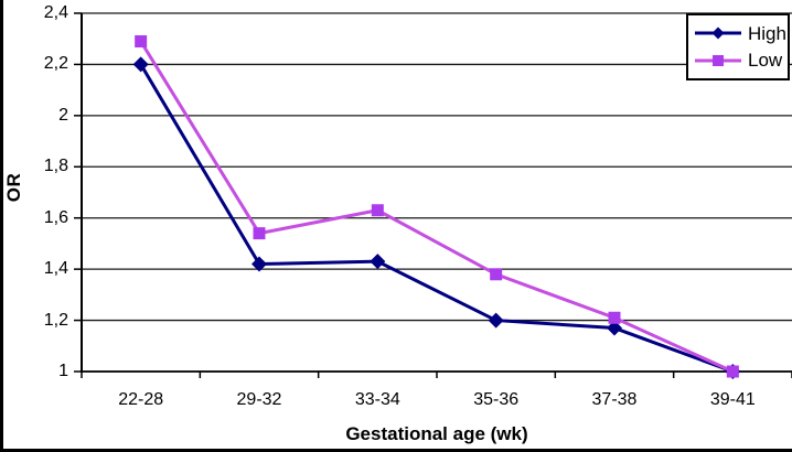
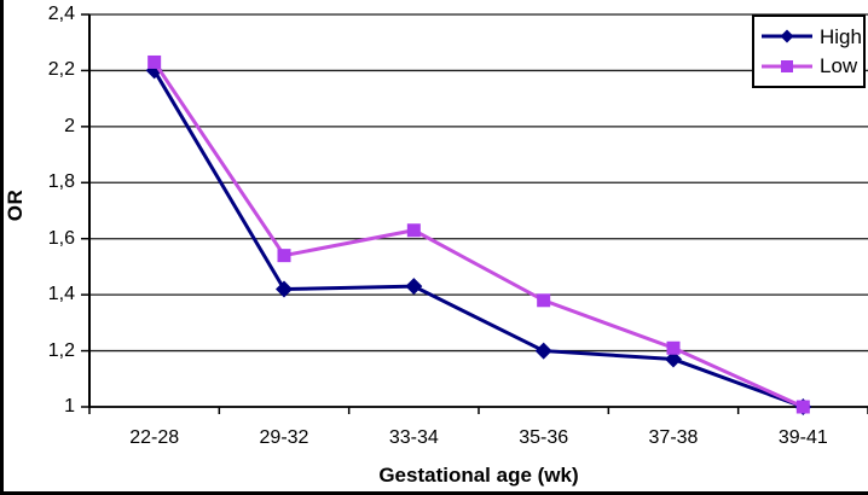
Low/22-28: 2,29 -> 2,23
